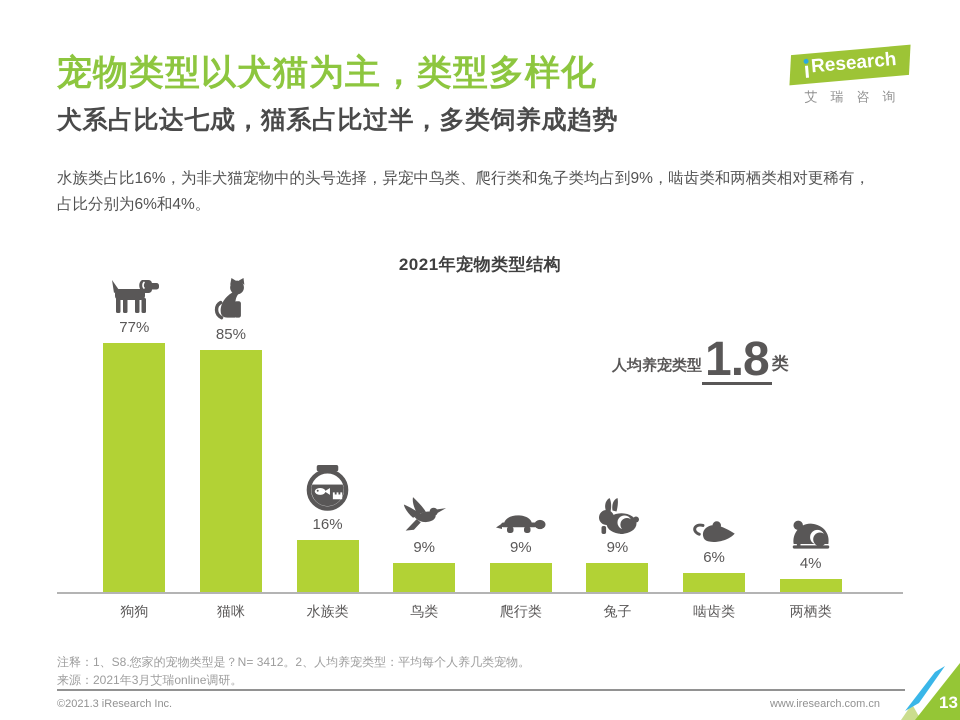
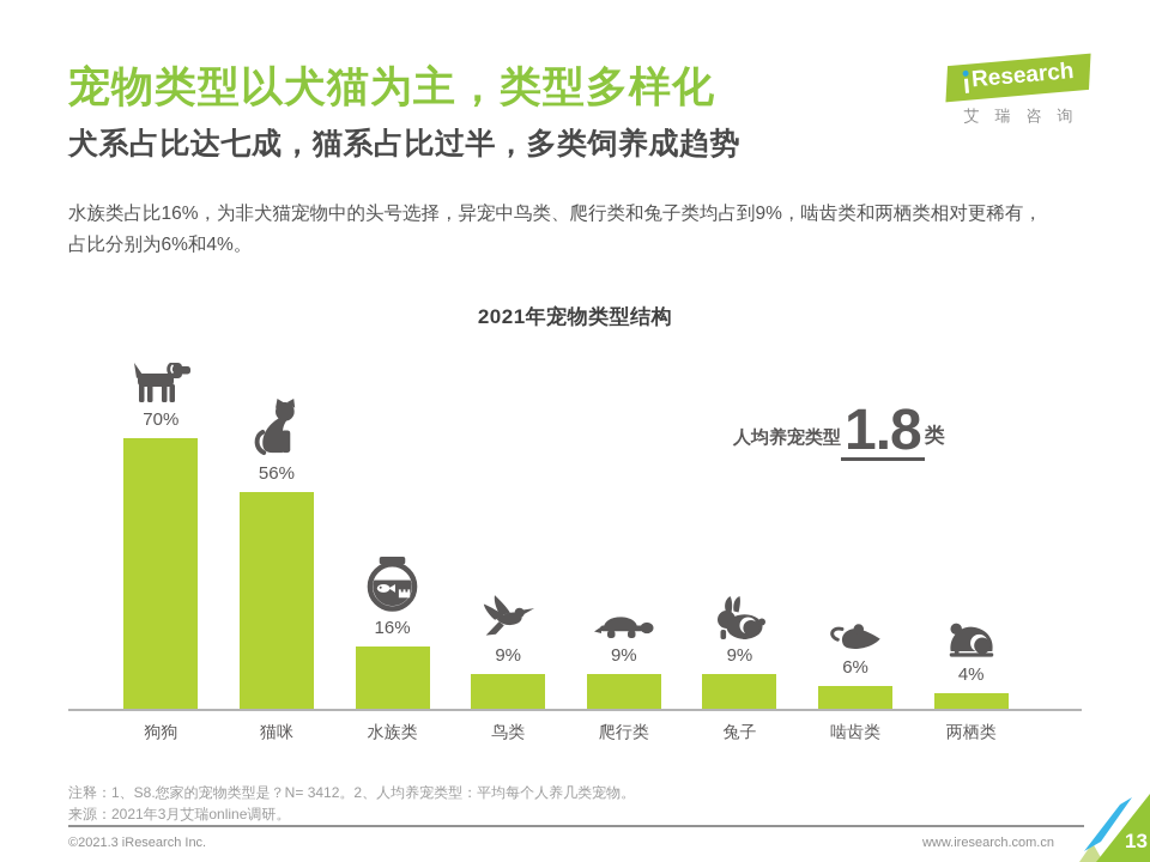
狗狗: 77% -> 70%
猫咪: 85% -> 56%
